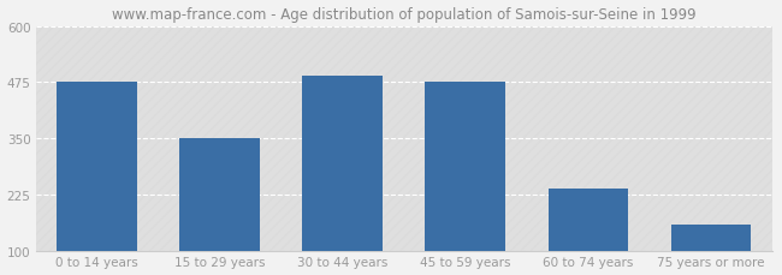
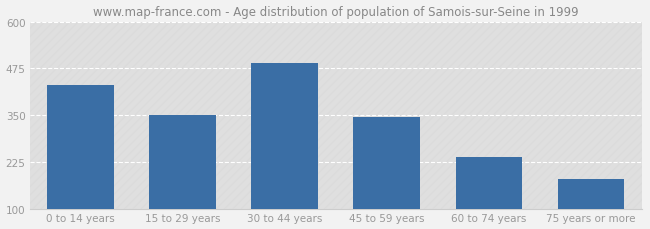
0 to 14 years: 475 -> 430
45 to 59 years: 475 -> 345
75 years or more: 160 -> 180
